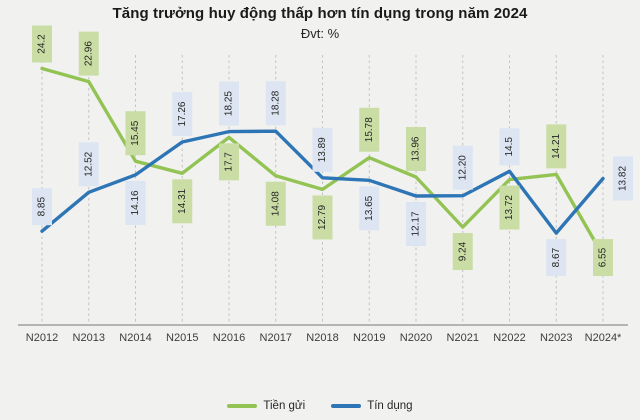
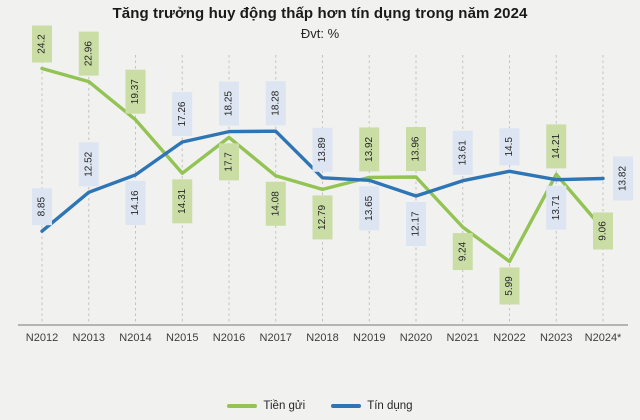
Tiền gửi/N2014: 15.45 -> 19.37
Tiền gửi/N2019: 15.78 -> 13.92
Tín dụng/N2021: 12.20 -> 13.61
Tiền gửi/N2022: 13.72 -> 5.99
Tín dụng/N2023: 8.67 -> 13.71
Tiền gửi/N2024*: 6.55 -> 9.06
